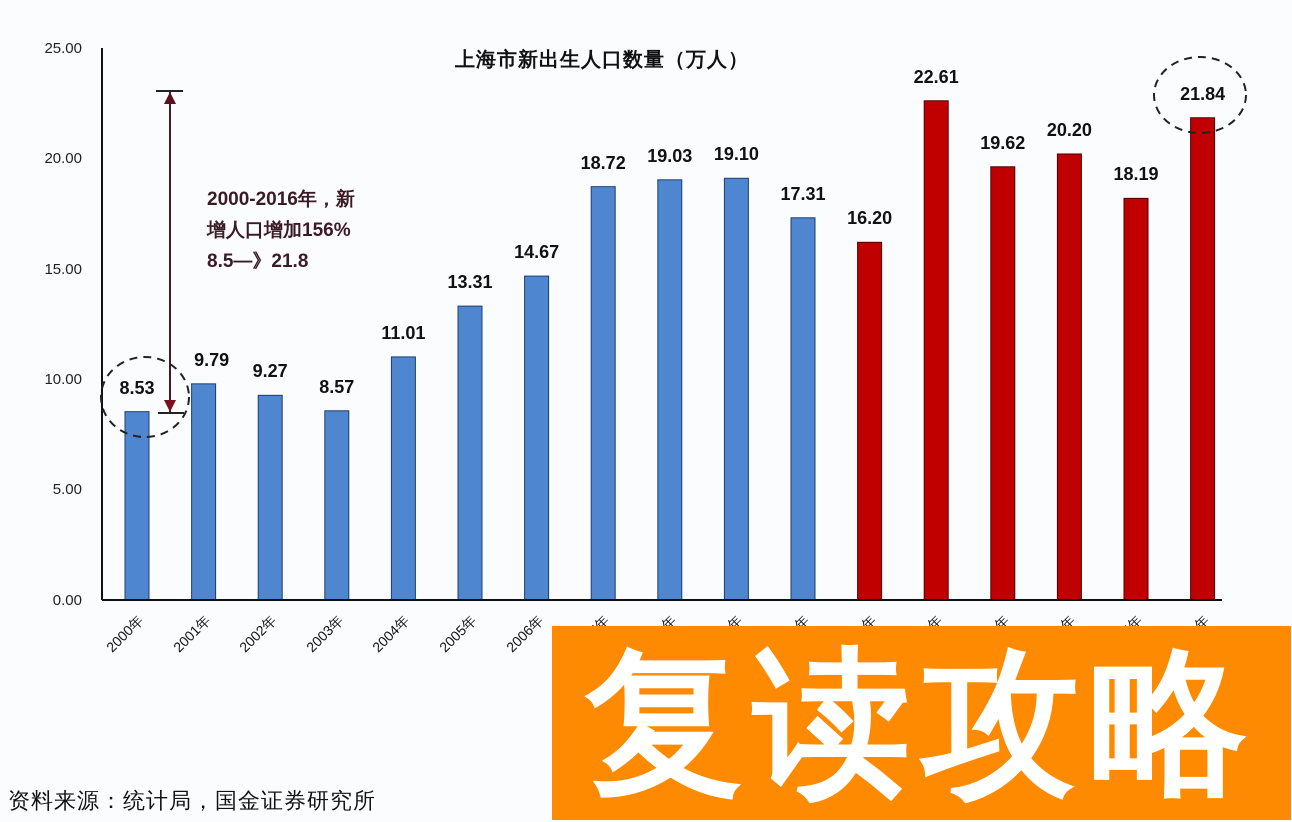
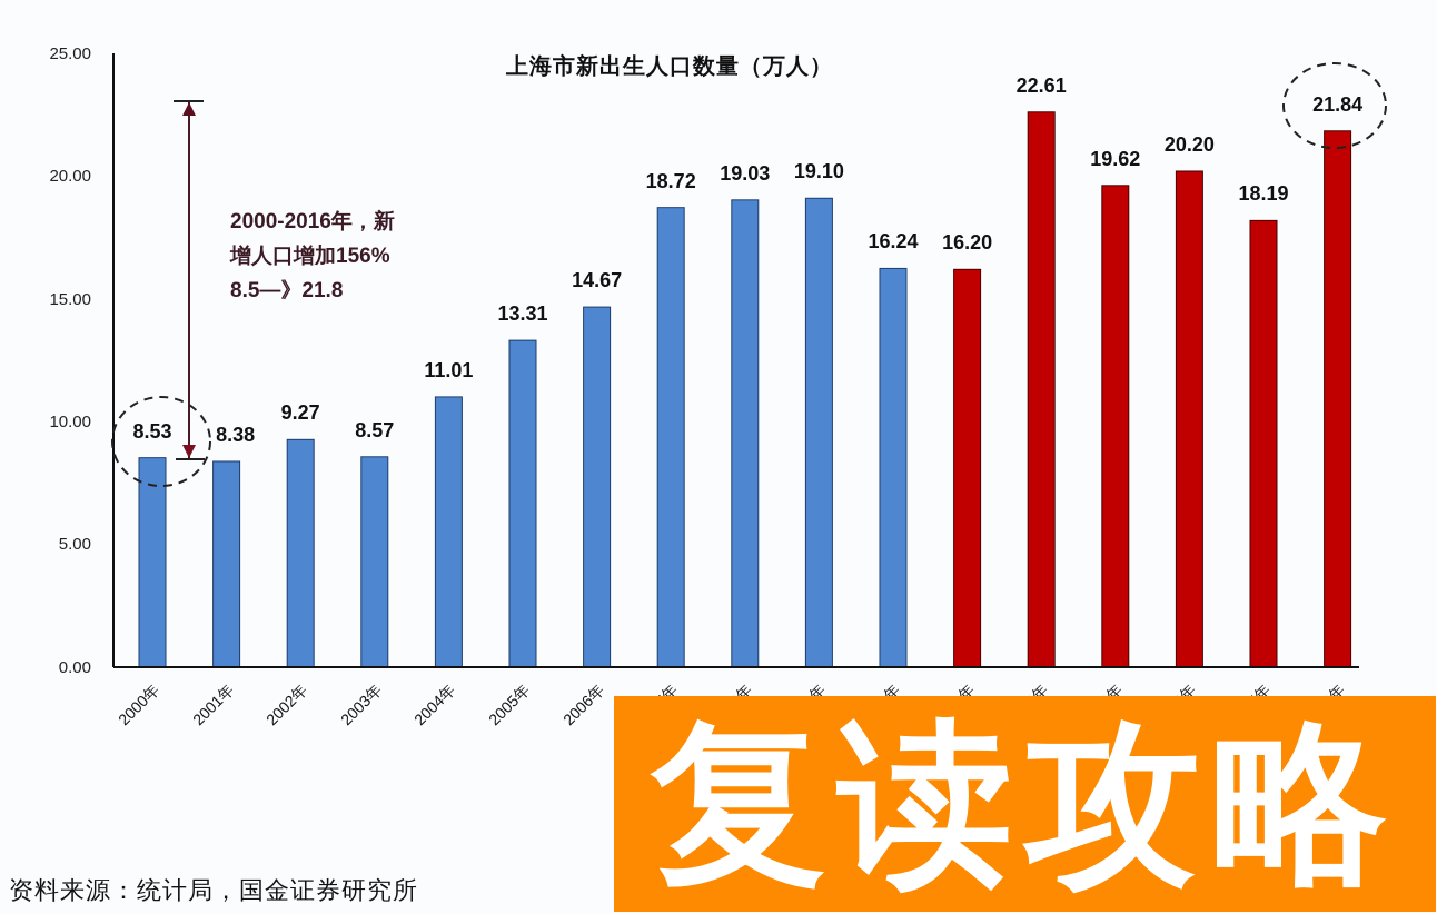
2001年: 9.79 -> 8.38
2010年: 17.31 -> 16.24
